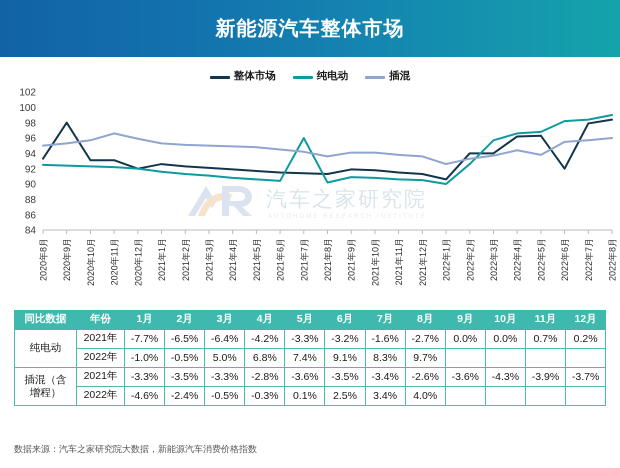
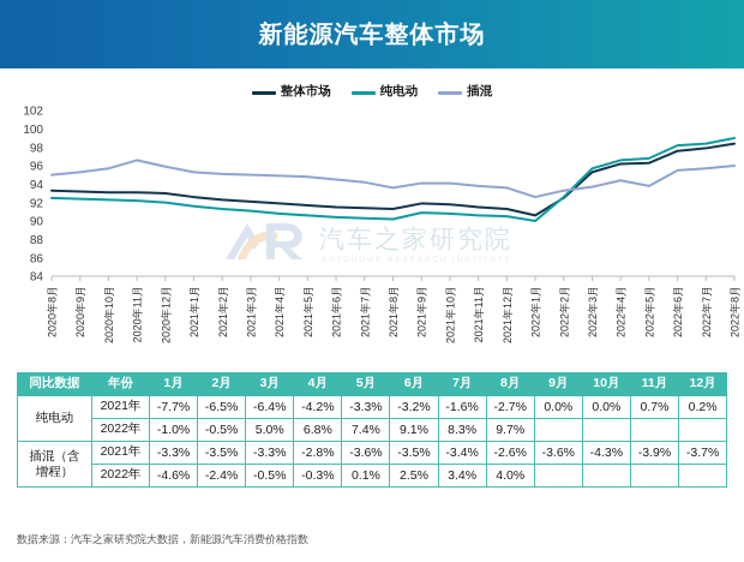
整体市场/2020年9月: 98 -> 93
整体市场/2020年12月: 92 -> 93
纯电动/2021年7月: 96 -> 90
整体市场/2022年2月: 94 -> 92
整体市场/2022年3月: 94 -> 95
整体市场/2022年6月: 92 -> 98
